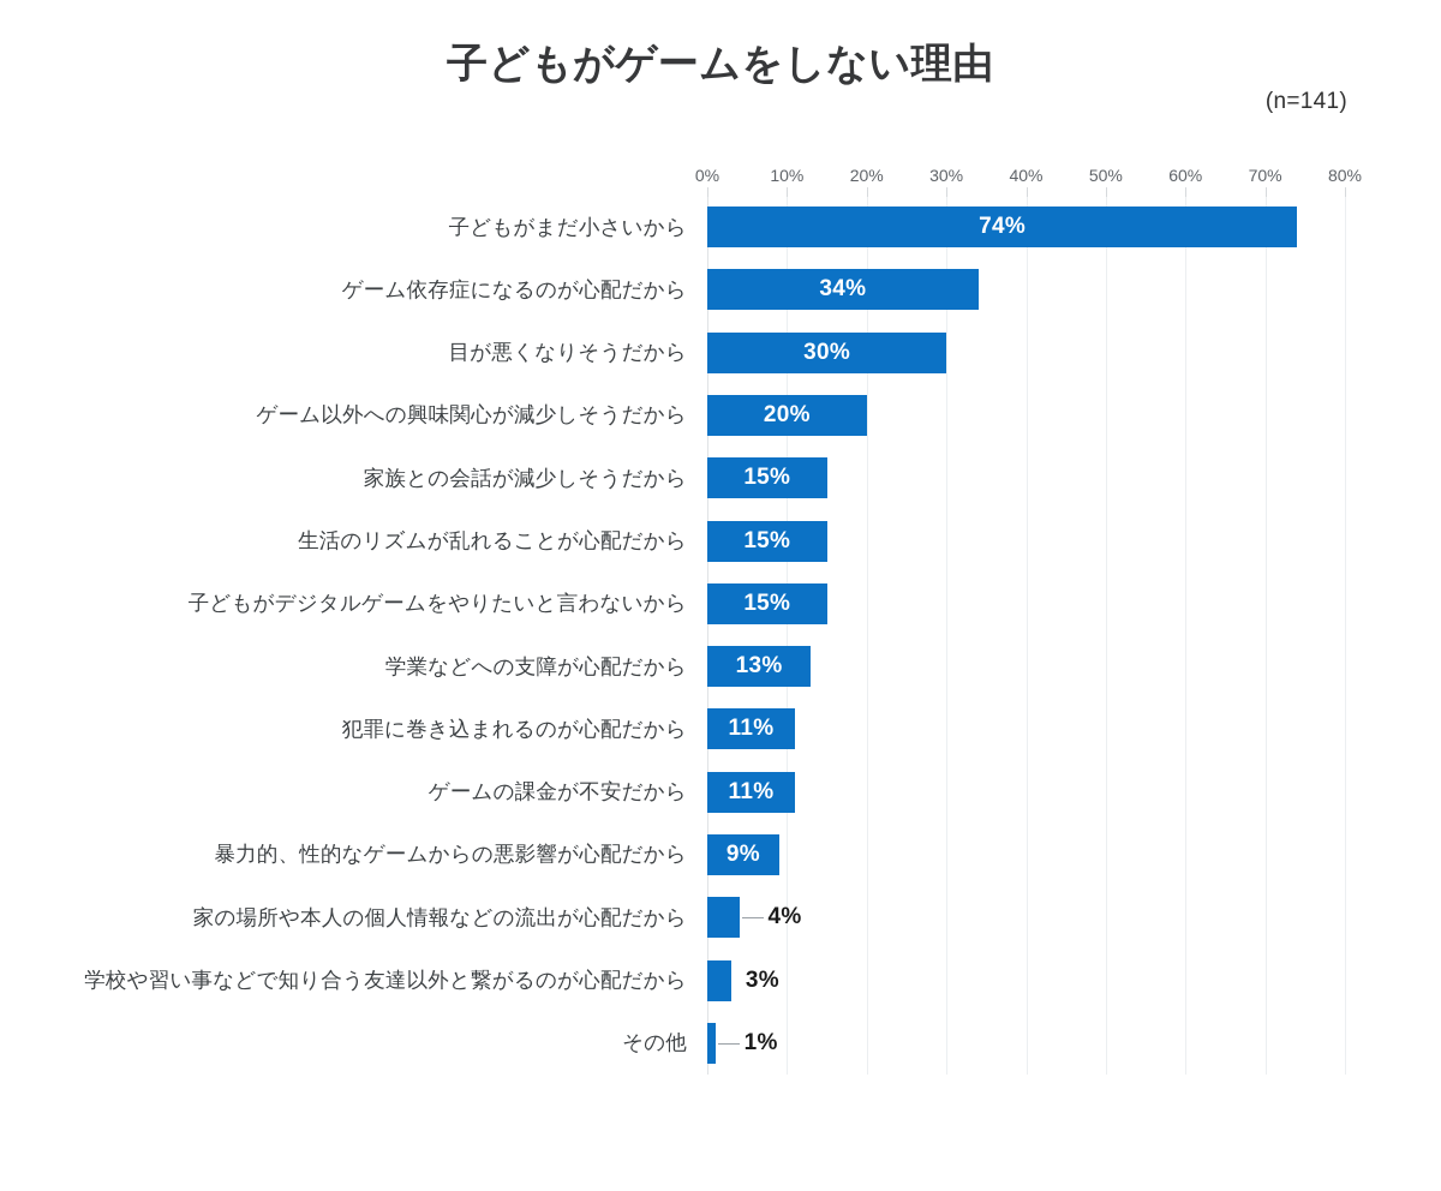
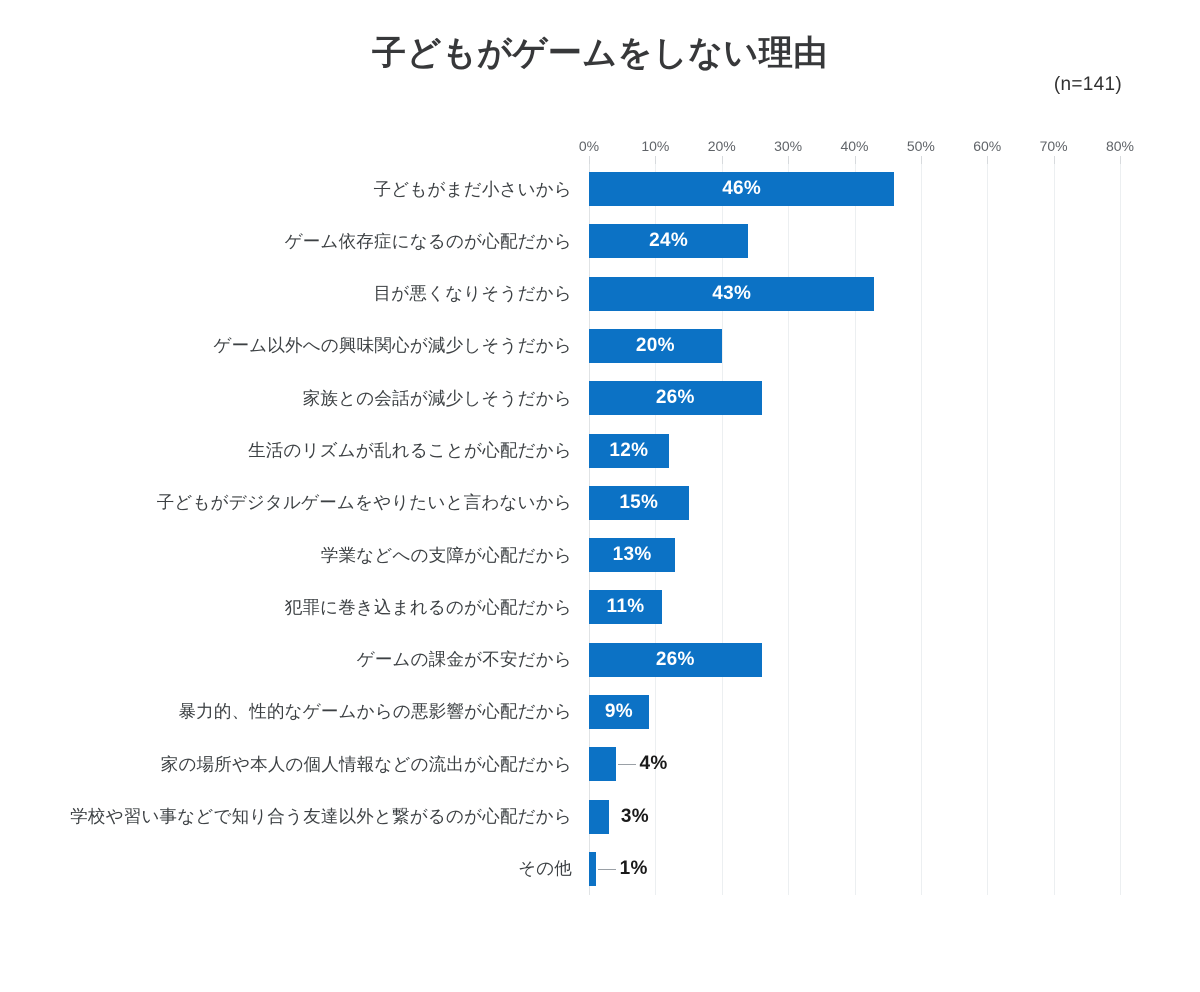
子どもがまだ小さいから: 74% -> 46%
ゲーム依存症になるのが心配だから: 34% -> 24%
目が悪くなりそうだから: 30% -> 43%
家族との会話が減少しそうだから: 15% -> 26%
生活のリズムが乱れることが心配だから: 15% -> 12%
ゲームの課金が不安だから: 11% -> 26%
